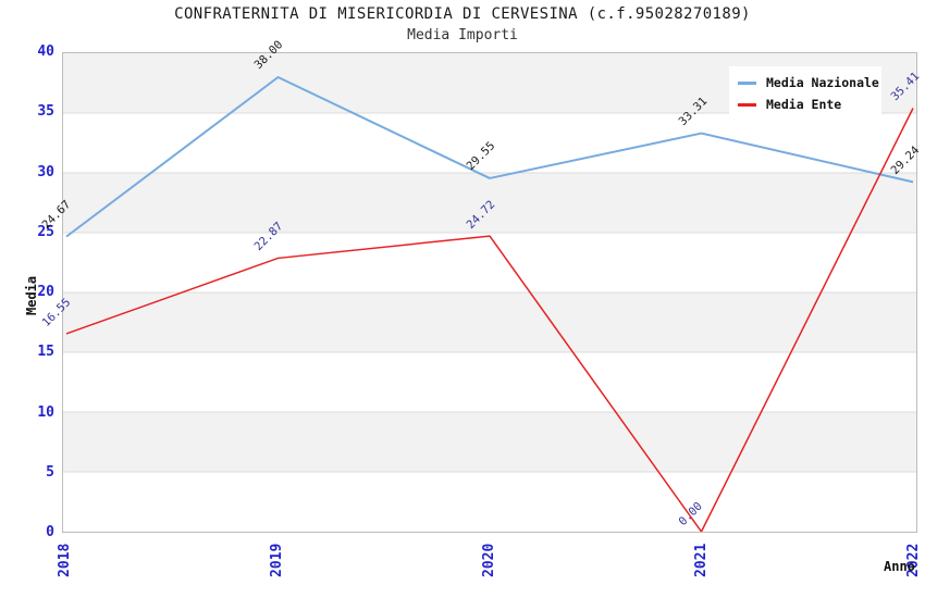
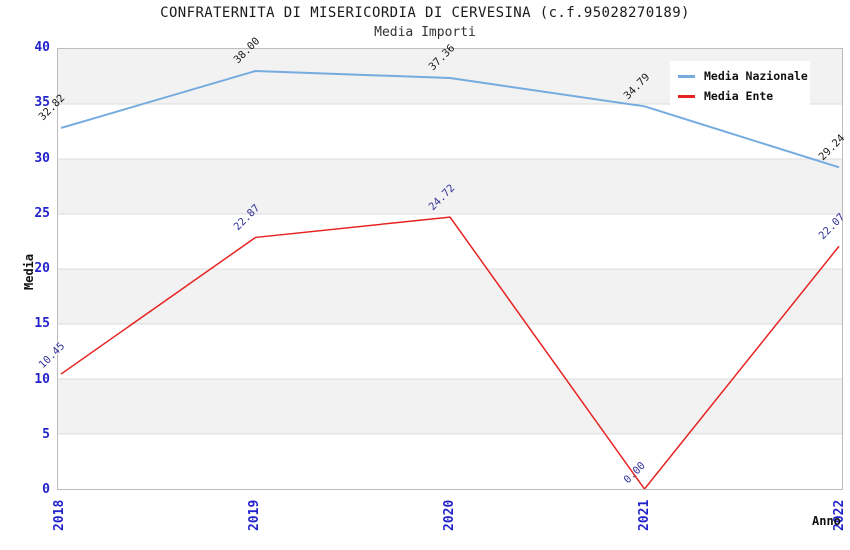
Media Nazionale/2018: 24.67 -> 32.82
Media Ente/2018: 16.55 -> 10.45
Media Nazionale/2020: 29.55 -> 37.36
Media Nazionale/2021: 33.31 -> 34.79
Media Ente/2022: 35.41 -> 22.07
